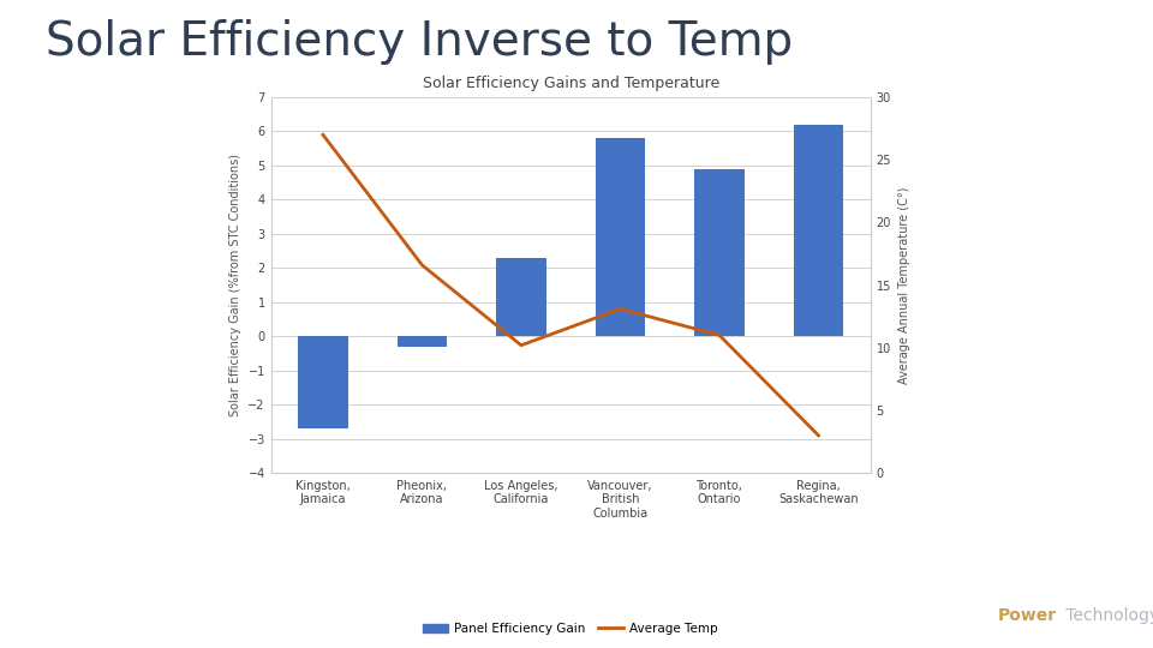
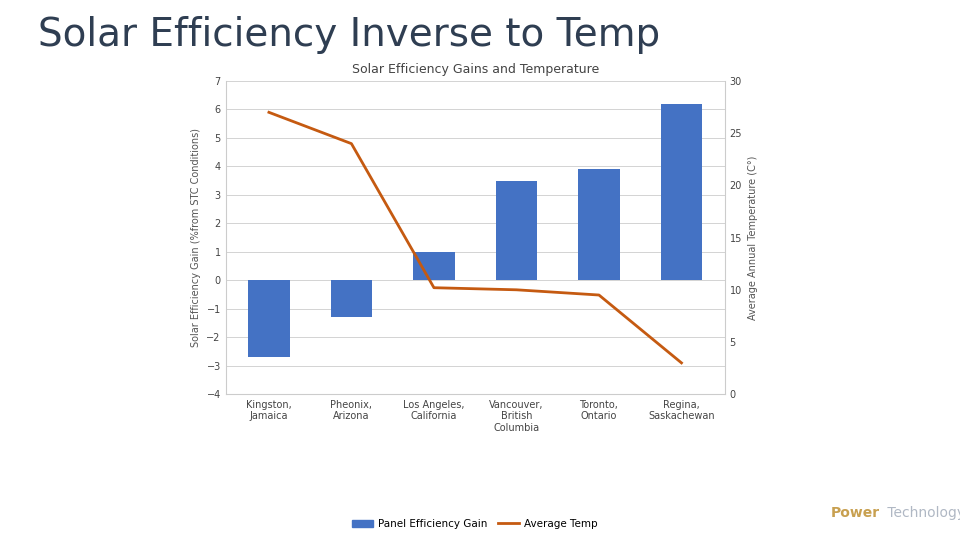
Panel Efficiency Gain/Pheonix, Arizona: -0.3 -> -1.3
Average Temp/Pheonix, Arizona: 16.6 -> 24.0
Panel Efficiency Gain/Los Angeles, California: 2.3 -> 1.0
Panel Efficiency Gain/Vancouver, British Columbia: 5.8 -> 3.5
Average Temp/Vancouver, British Columbia: 13.1 -> 10.0
Panel Efficiency Gain/Toronto, Ontario: 4.9 -> 3.9
Average Temp/Toronto, Ontario: 11.0 -> 9.5
